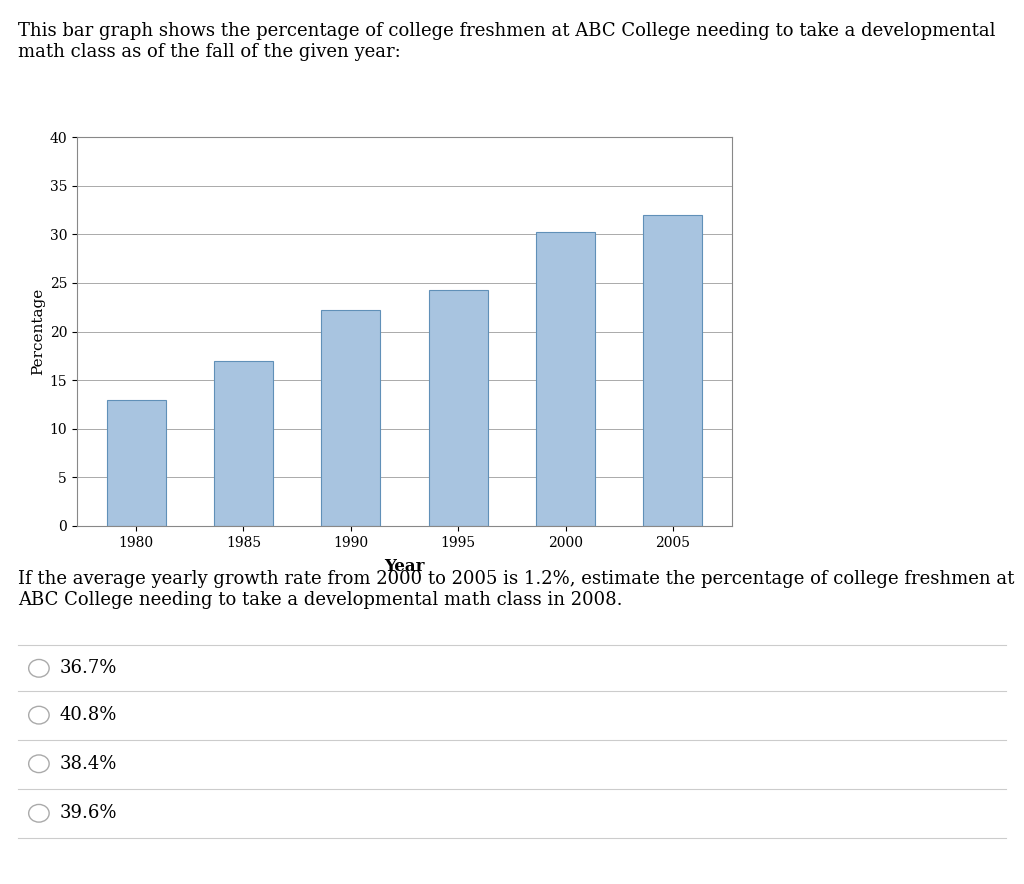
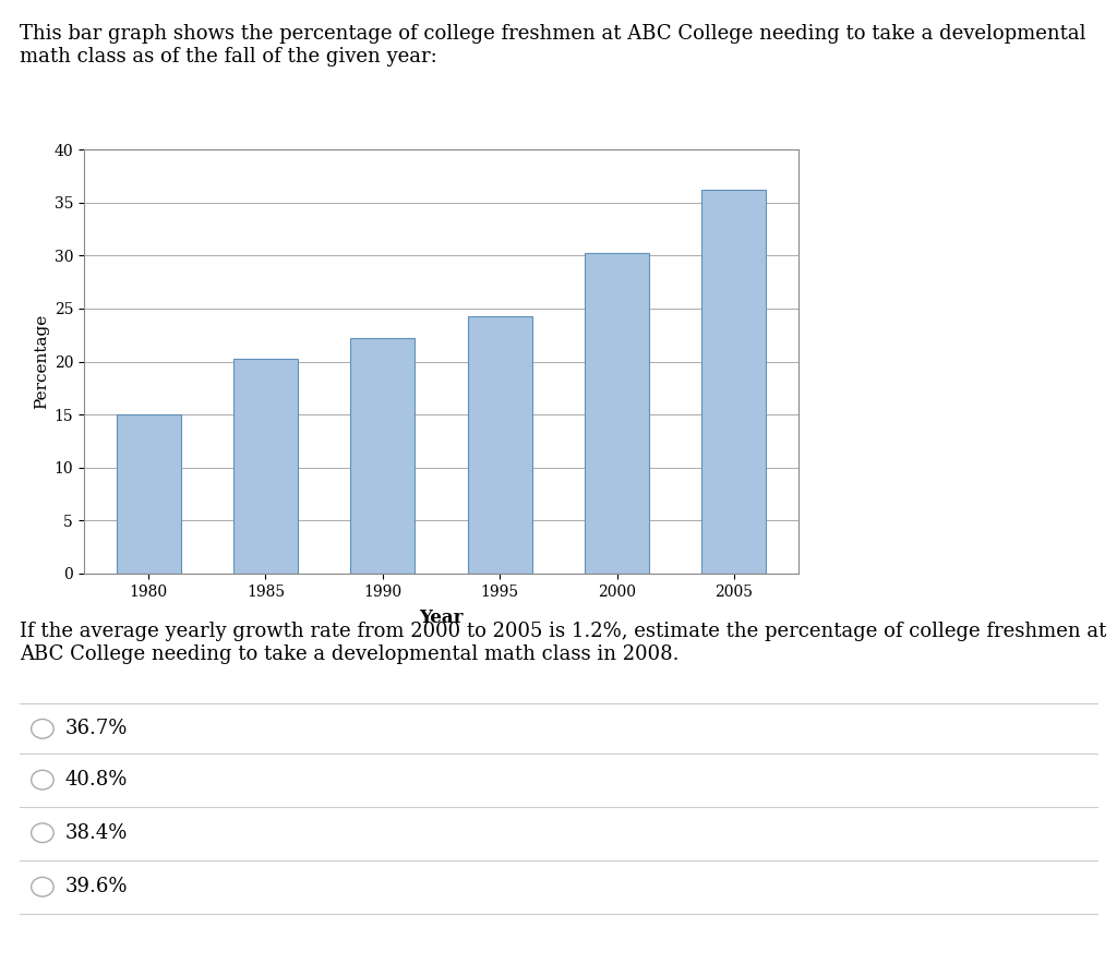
1980: 13.0 -> 15.0
1985: 17.0 -> 20.3
2005: 32.0 -> 36.2
